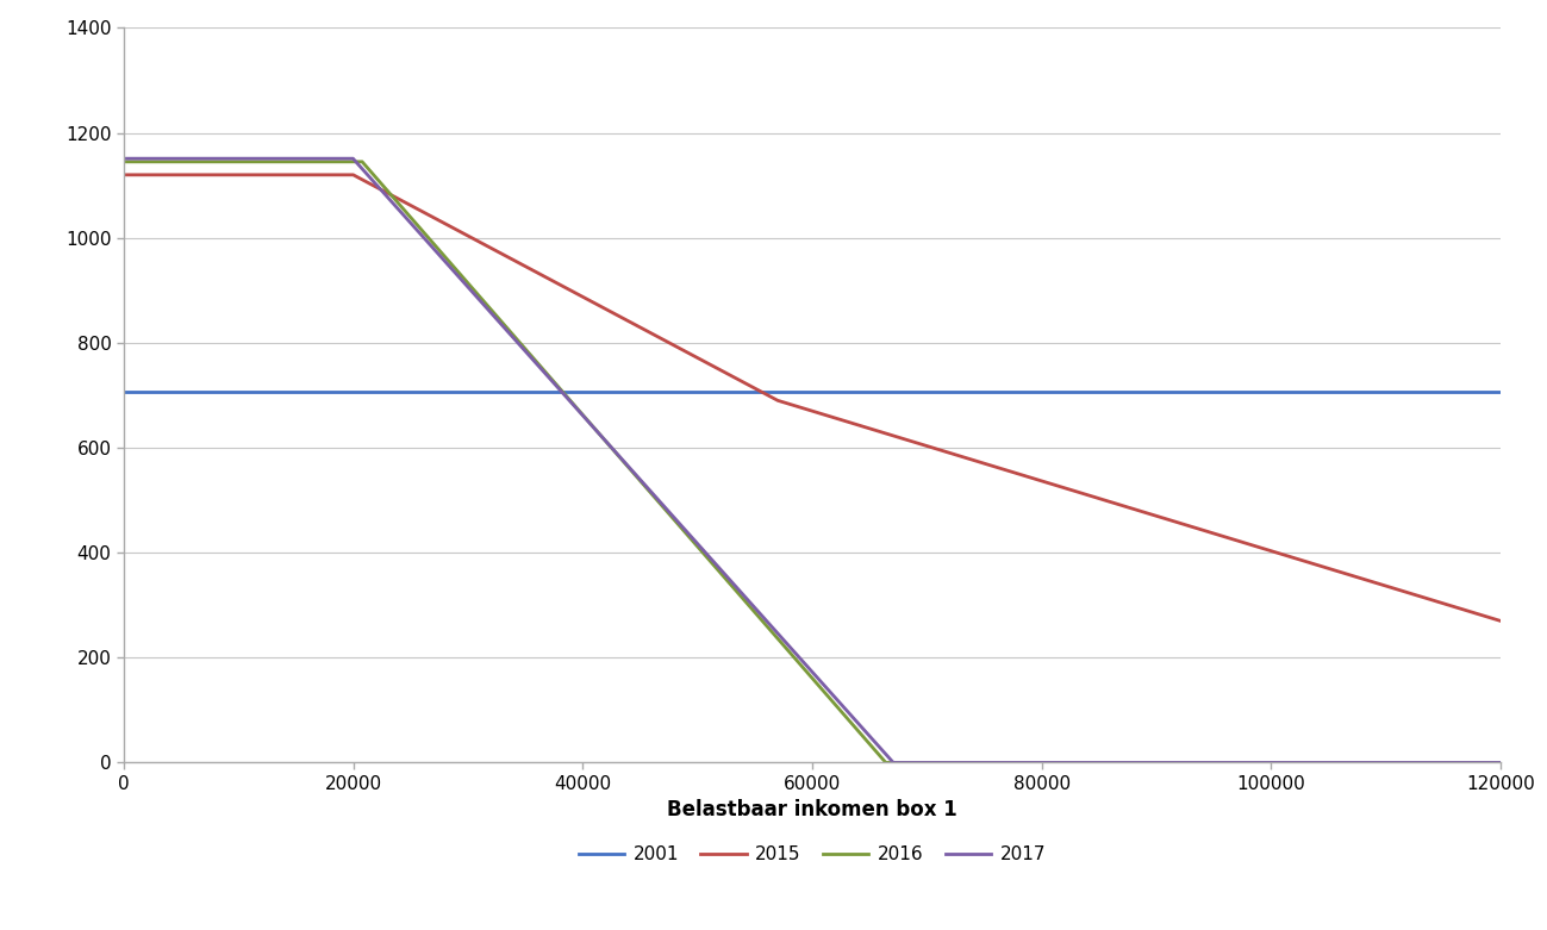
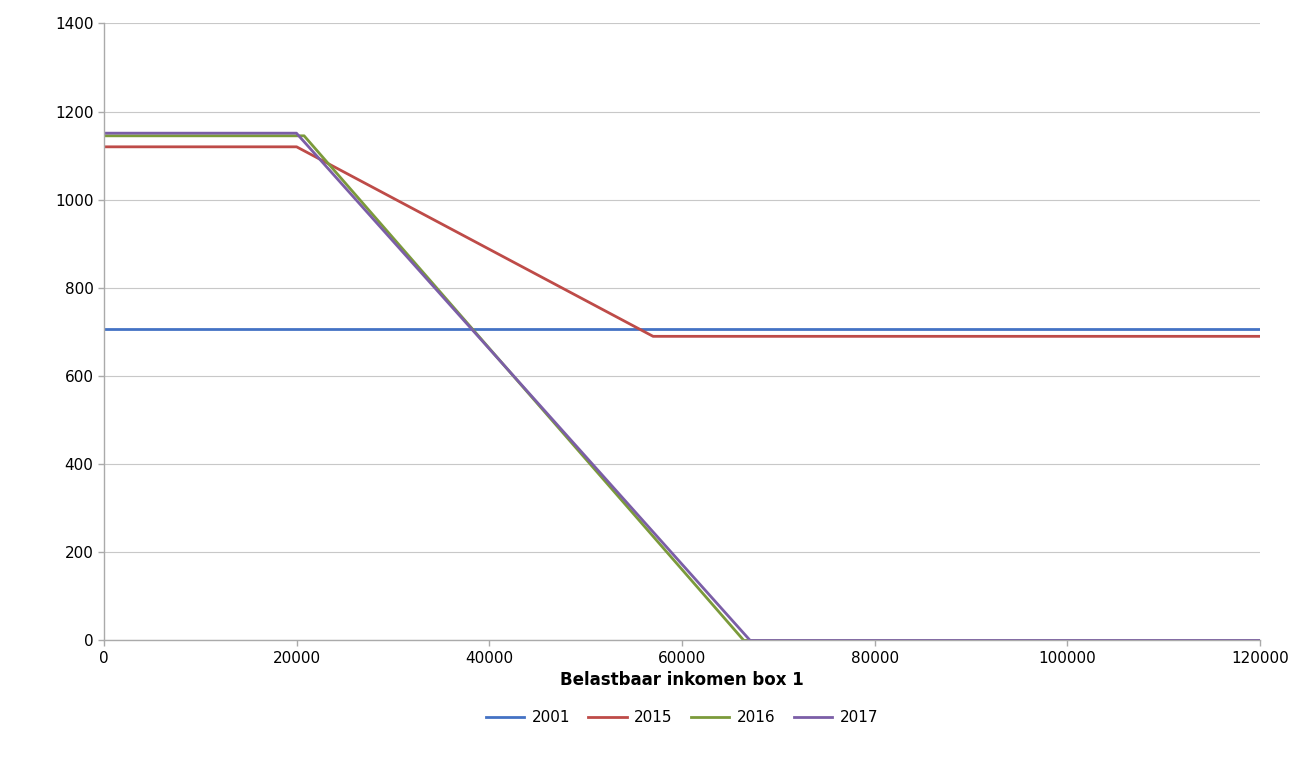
2015/120000: 270 -> 690
